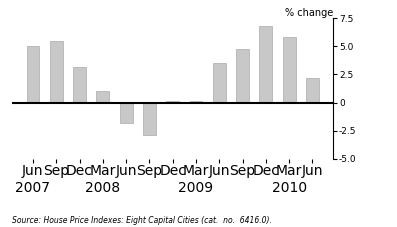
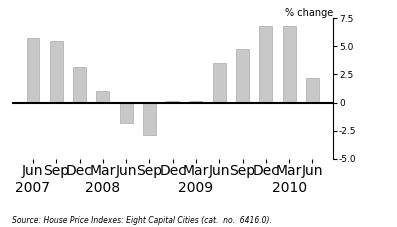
Jun 2007: 5.0 -> 5.7
Mar 2010: 5.8 -> 6.8
